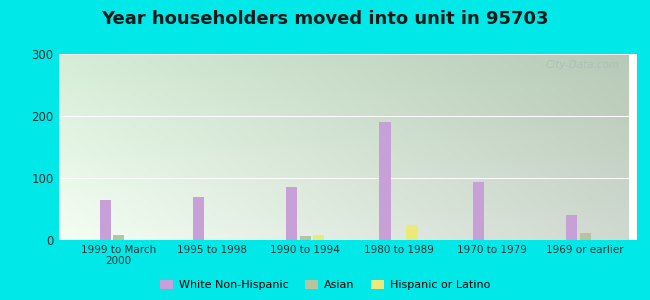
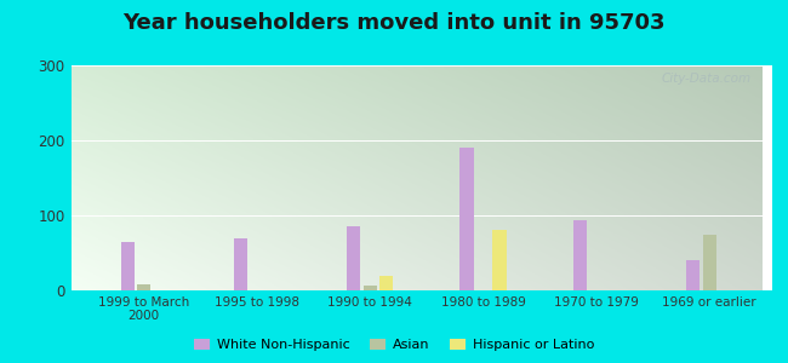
Hispanic or Latino/1990 to 1994: 8 -> 20
Hispanic or Latino/1980 to 1989: 25 -> 80
Asian/1969 or earlier: 12 -> 74
